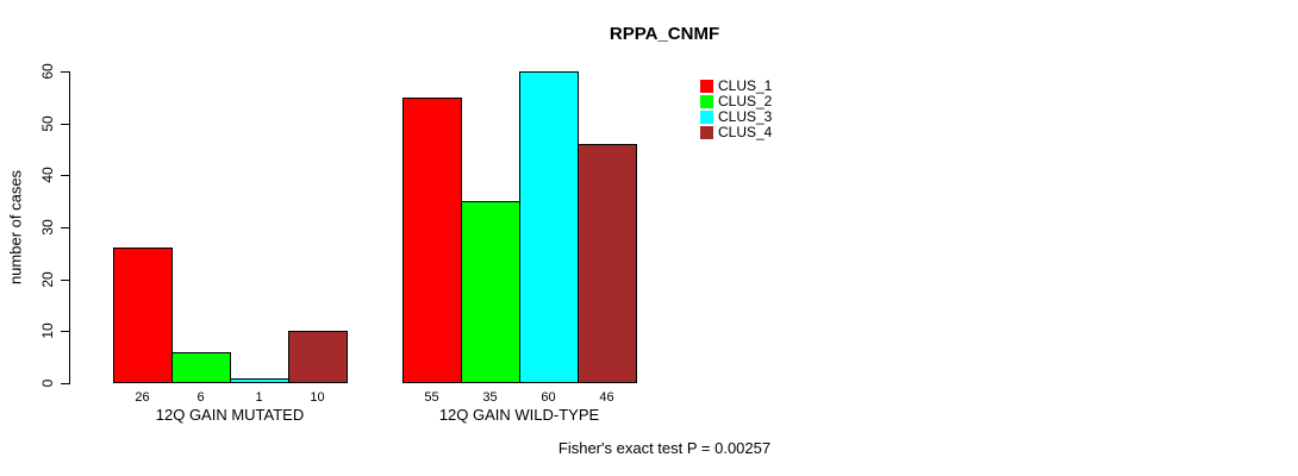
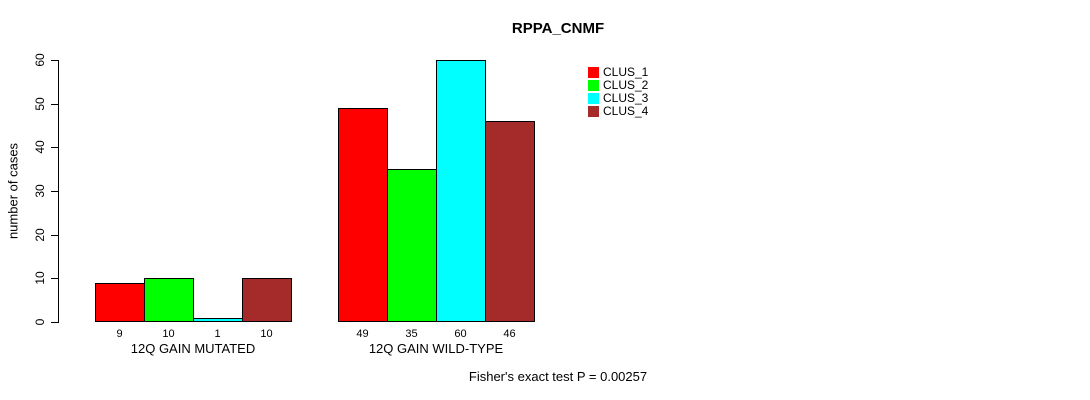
CLUS_1/12Q GAIN MUTATED: 26 -> 9
CLUS_2/12Q GAIN MUTATED: 6 -> 10
CLUS_1/12Q GAIN WILD-TYPE: 55 -> 49
